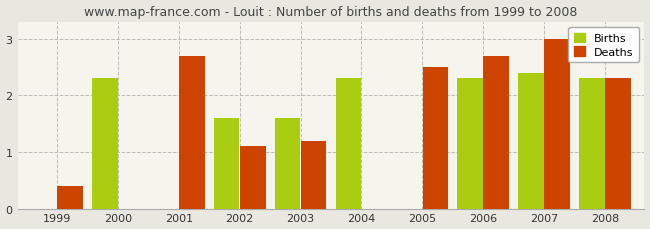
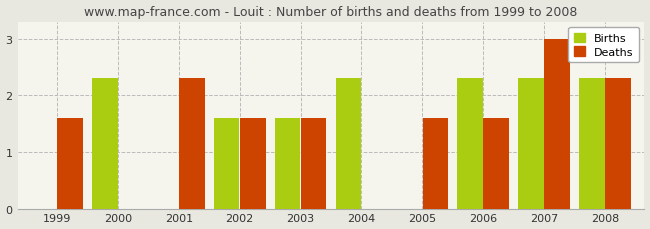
Deaths/1999: 0.4 -> 1.6
Deaths/2001: 2.7 -> 2.3
Deaths/2002: 1.1 -> 1.6
Deaths/2003: 1.2 -> 1.6
Deaths/2005: 2.5 -> 1.6
Deaths/2006: 2.7 -> 1.6
Births/2007: 2.4 -> 2.3
